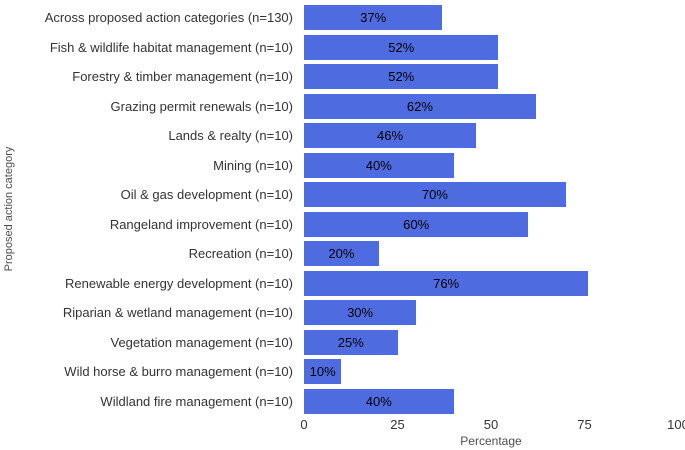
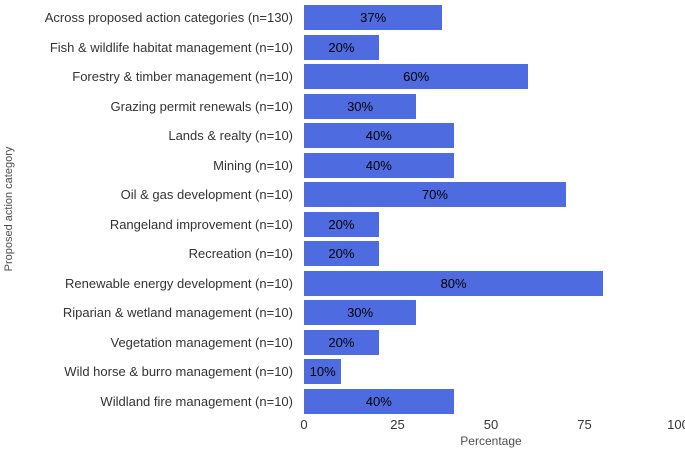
Fish & wildlife habitat management (n=10): 52% -> 20%
Forestry & timber management (n=10): 52% -> 60%
Grazing permit renewals (n=10): 62% -> 30%
Lands & realty (n=10): 46% -> 40%
Rangeland improvement (n=10): 60% -> 20%
Renewable energy development (n=10): 76% -> 80%
Vegetation management (n=10): 25% -> 20%
